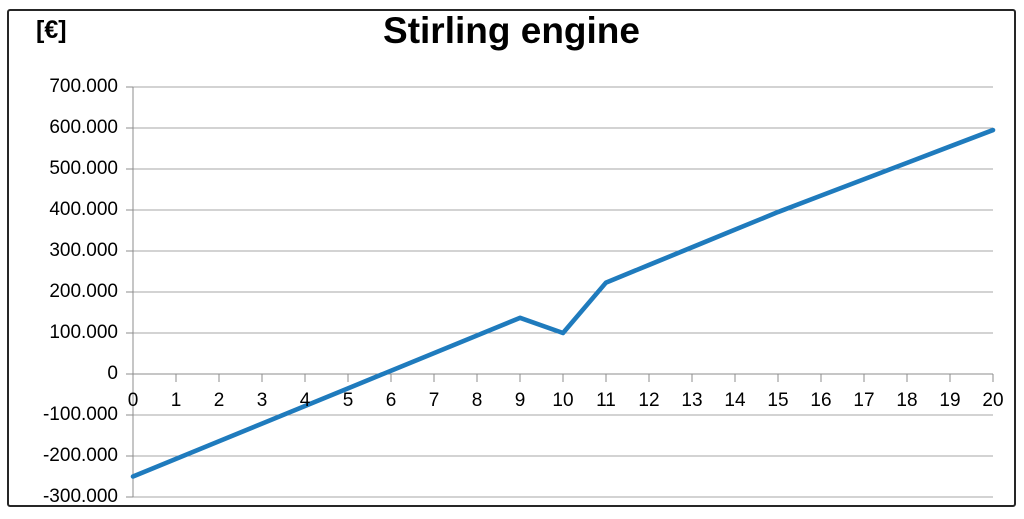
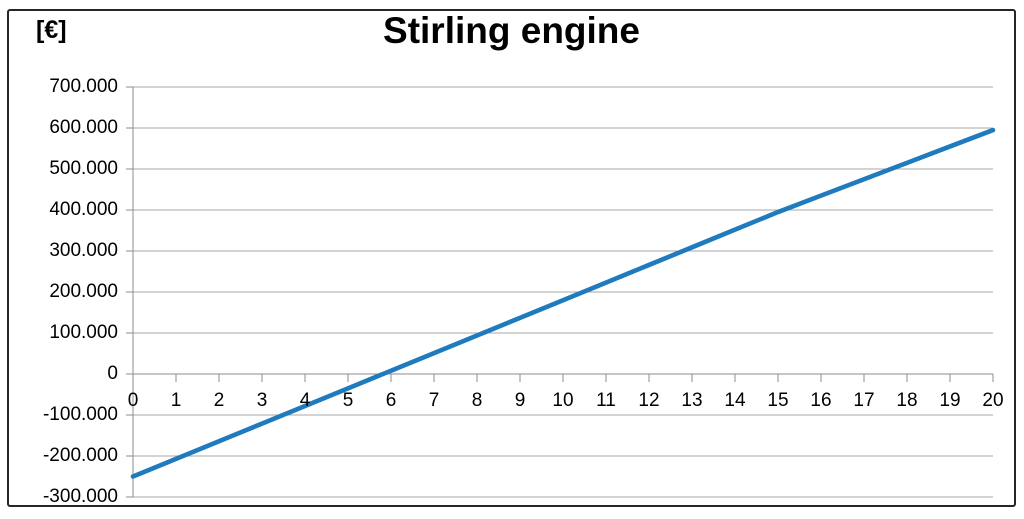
10: 100000 -> 180000
